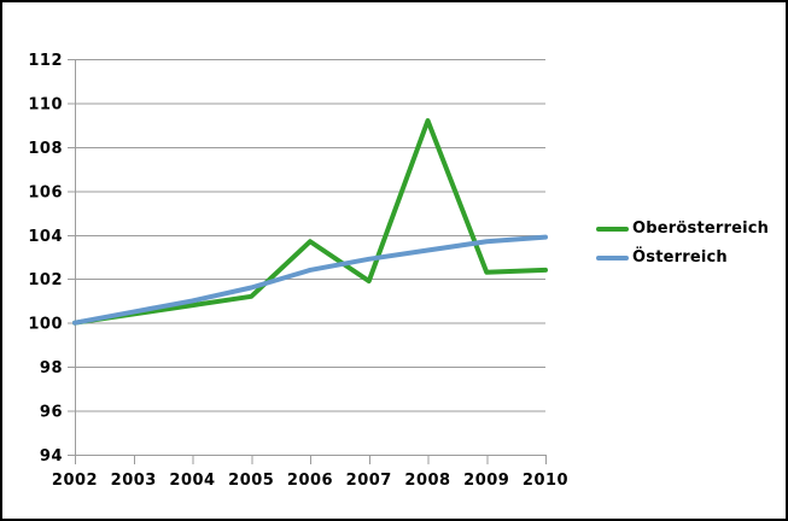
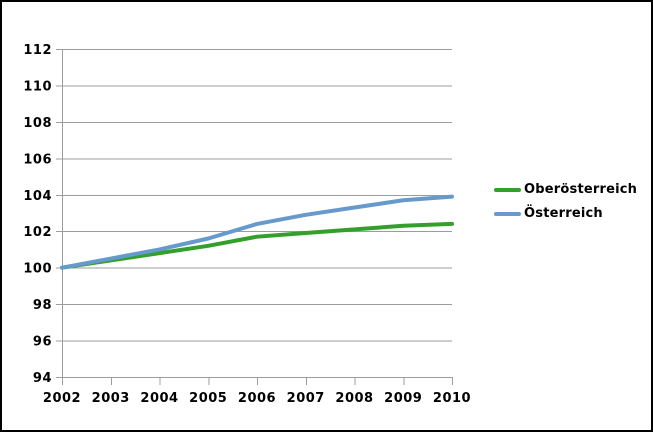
Oberösterreich/2006: 103.7 -> 101.7
Oberösterreich/2008: 109.2 -> 102.1
